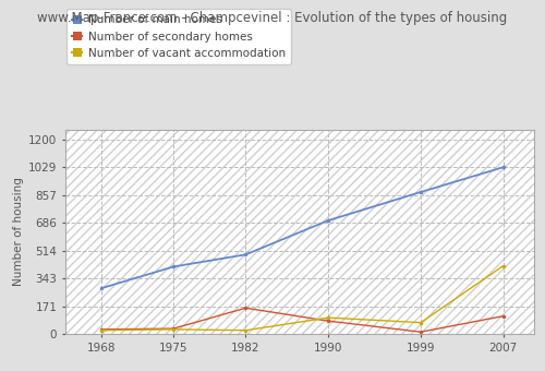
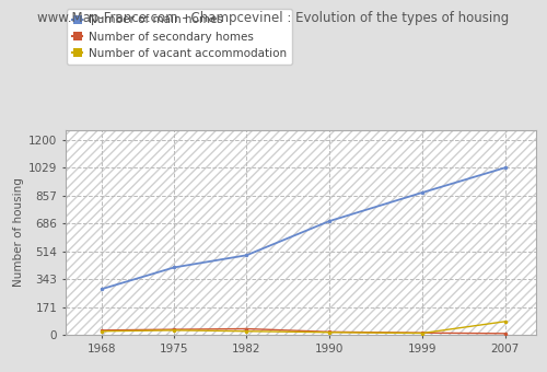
Number of secondary homes/1982: 160 -> 40
Number of secondary homes/1990: 80 -> 20
Number of vacant accommodation/1990: 100 -> 20
Number of vacant accommodation/1999: 70 -> 10
Number of secondary homes/2007: 110 -> 10
Number of vacant accommodation/2007: 420 -> 80
